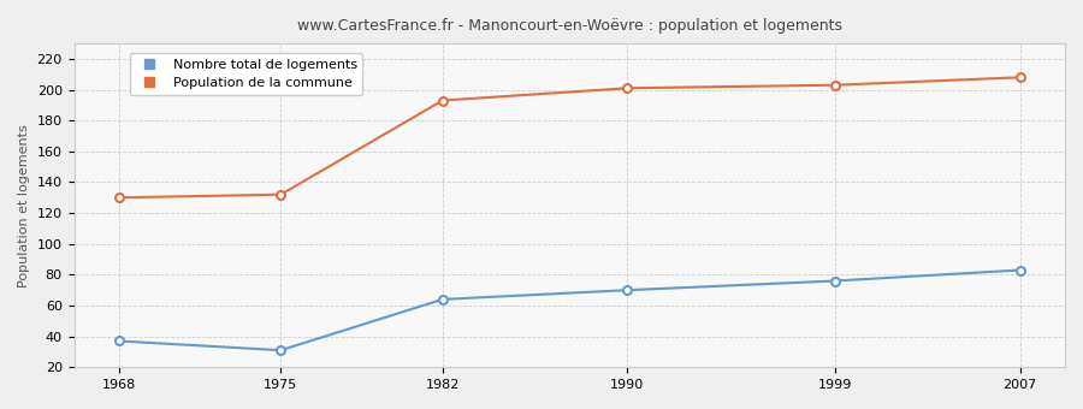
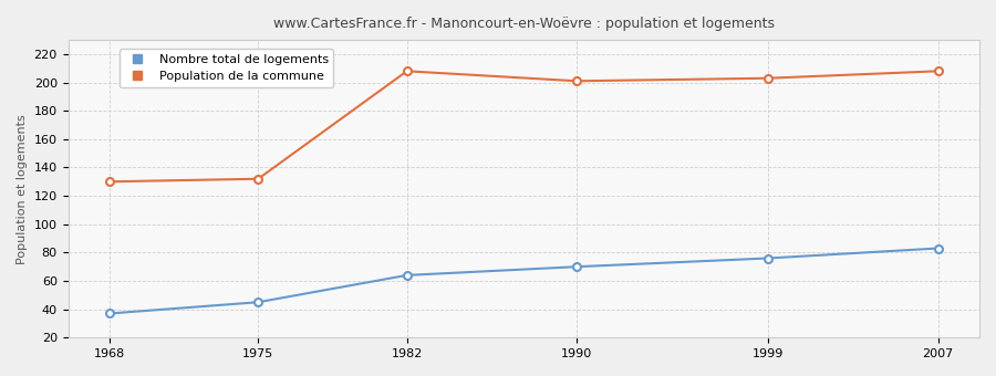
Nombre total de logements/1975: 31 -> 45
Population de la commune/1982: 193 -> 208
